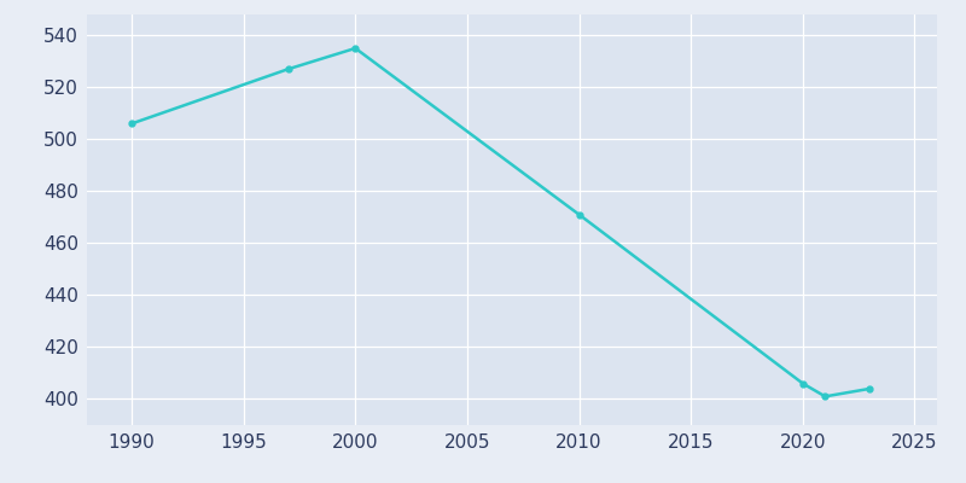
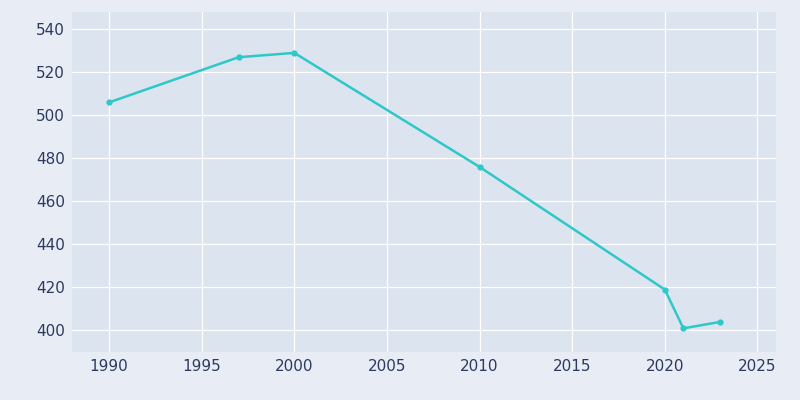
2000: 535 -> 529
2010: 471 -> 476
2020: 406 -> 419
